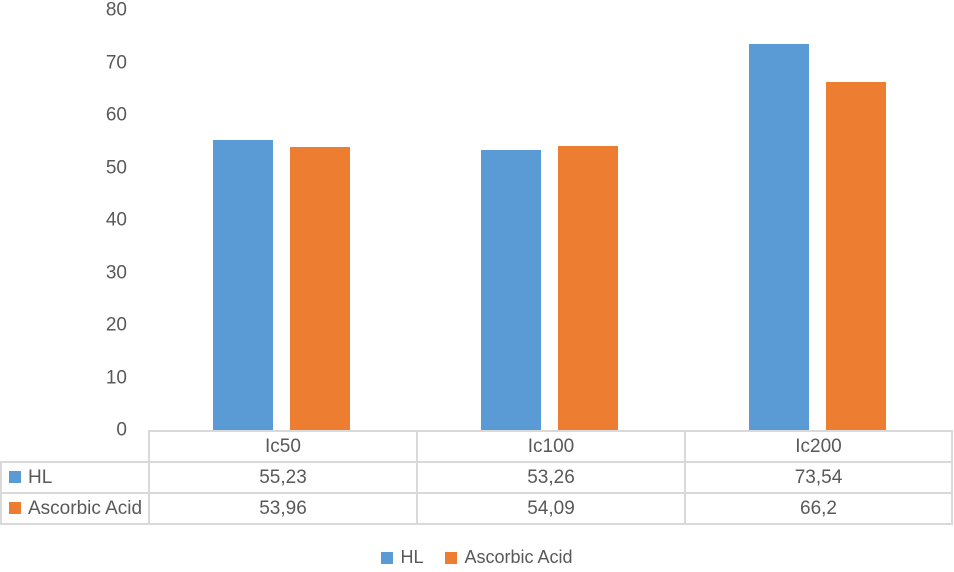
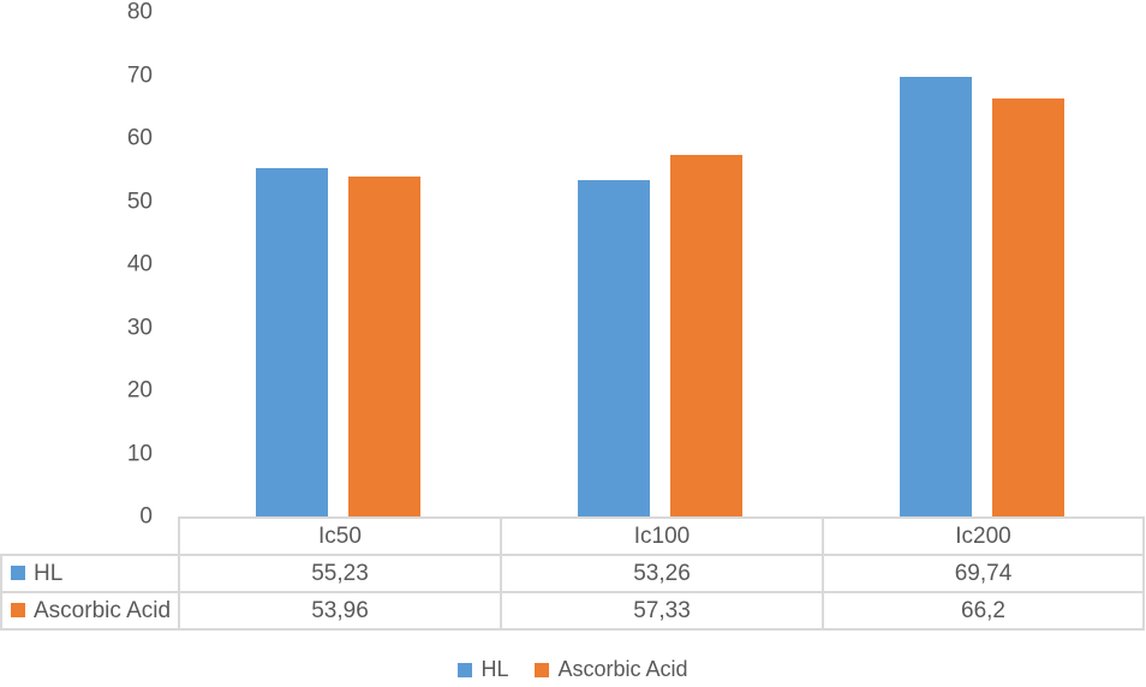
Ascorbic Acid/Ic100: 54,09 -> 57,33
HL/Ic200: 73,54 -> 69,74
